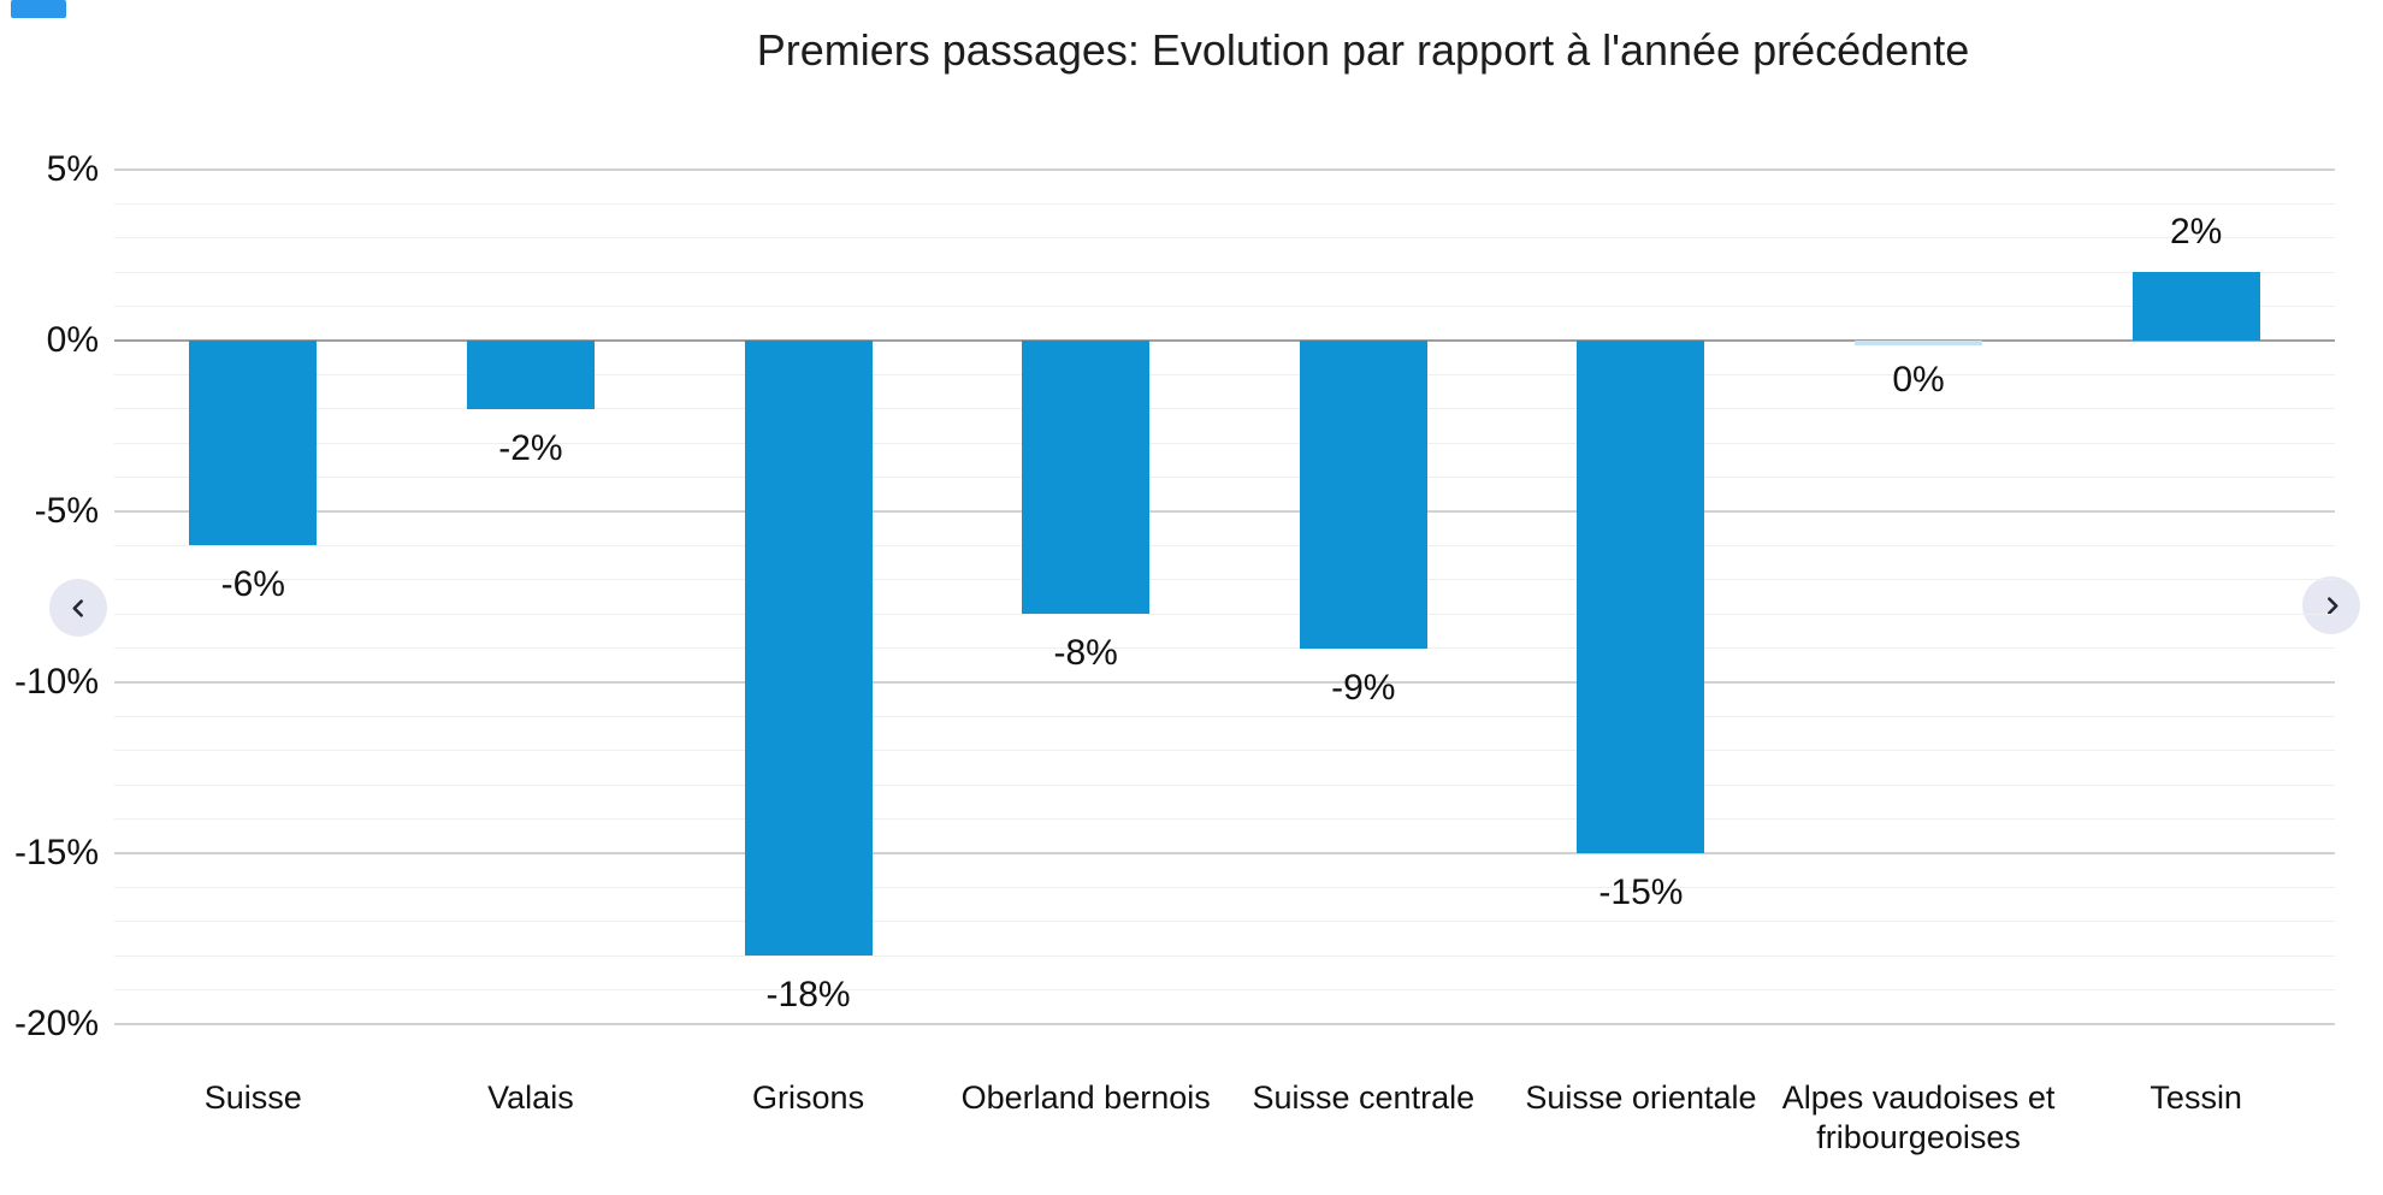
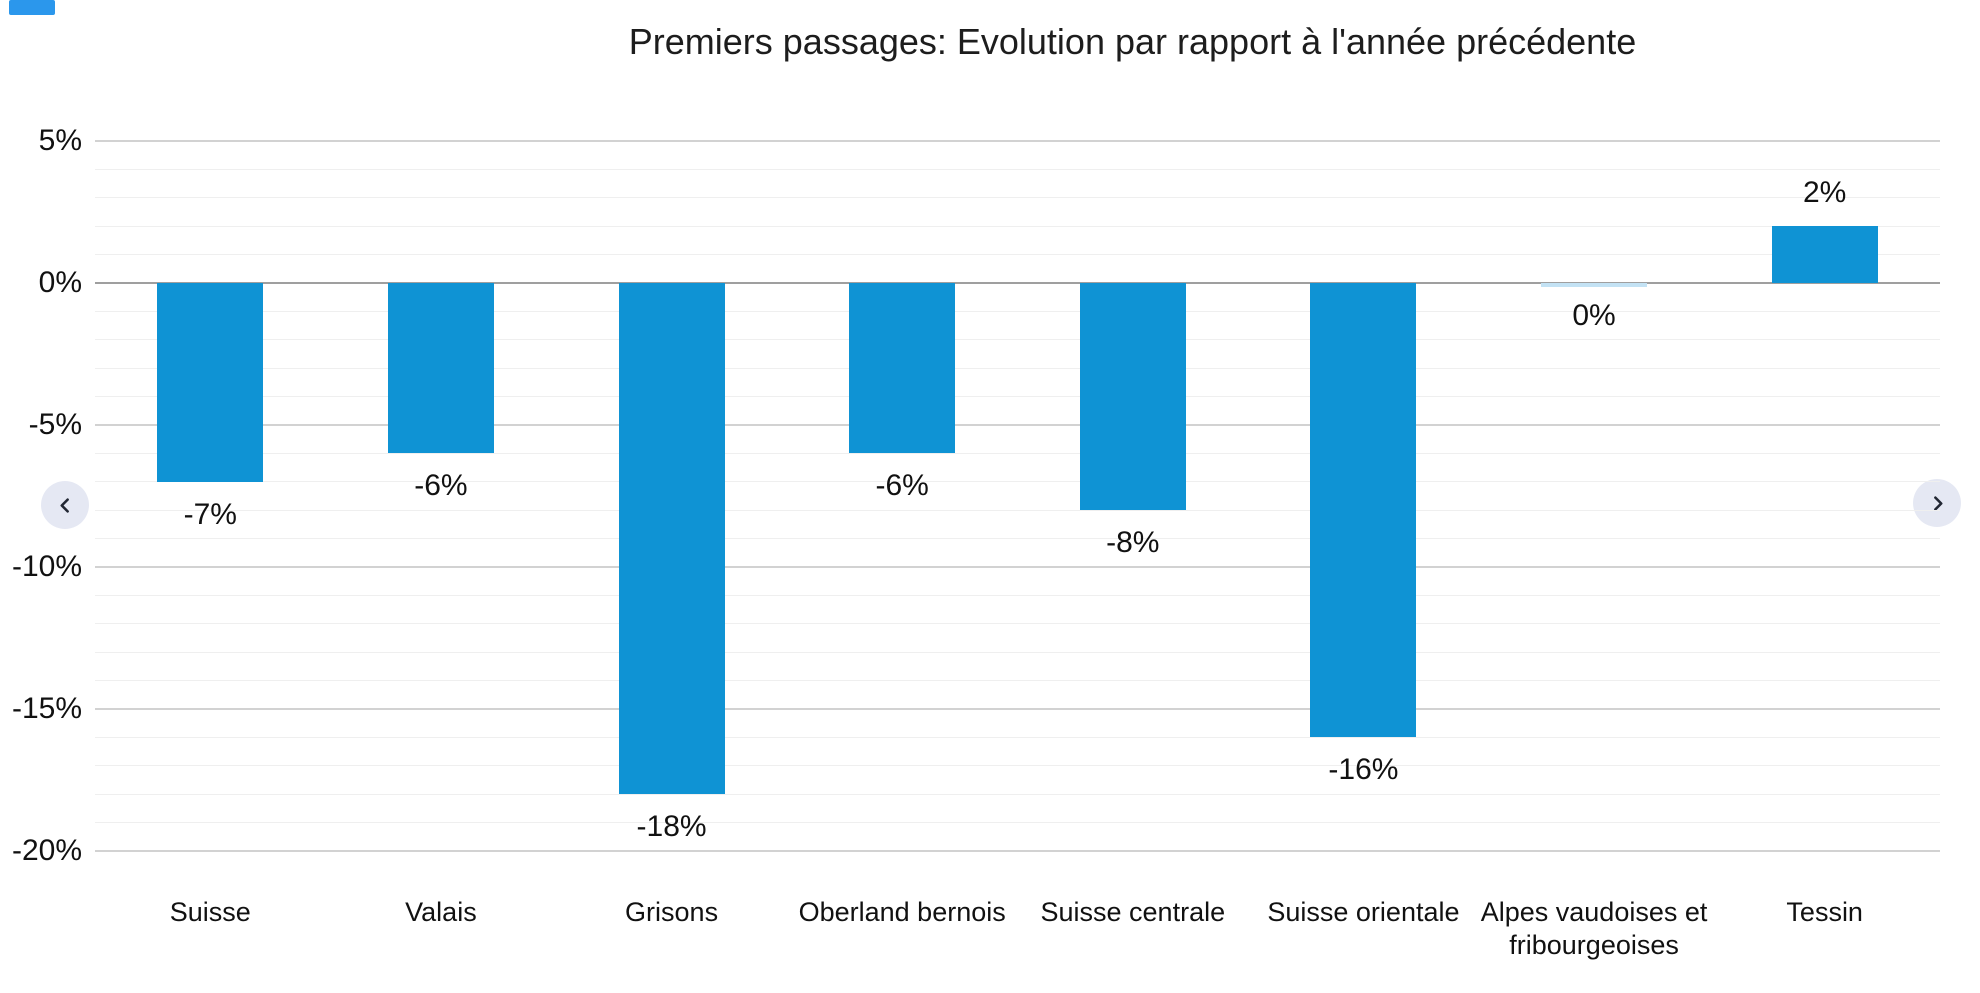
Suisse: -6% -> -7%
Valais: -2% -> -6%
Oberland bernois: -8% -> -6%
Suisse centrale: -9% -> -8%
Suisse orientale: -15% -> -16%
